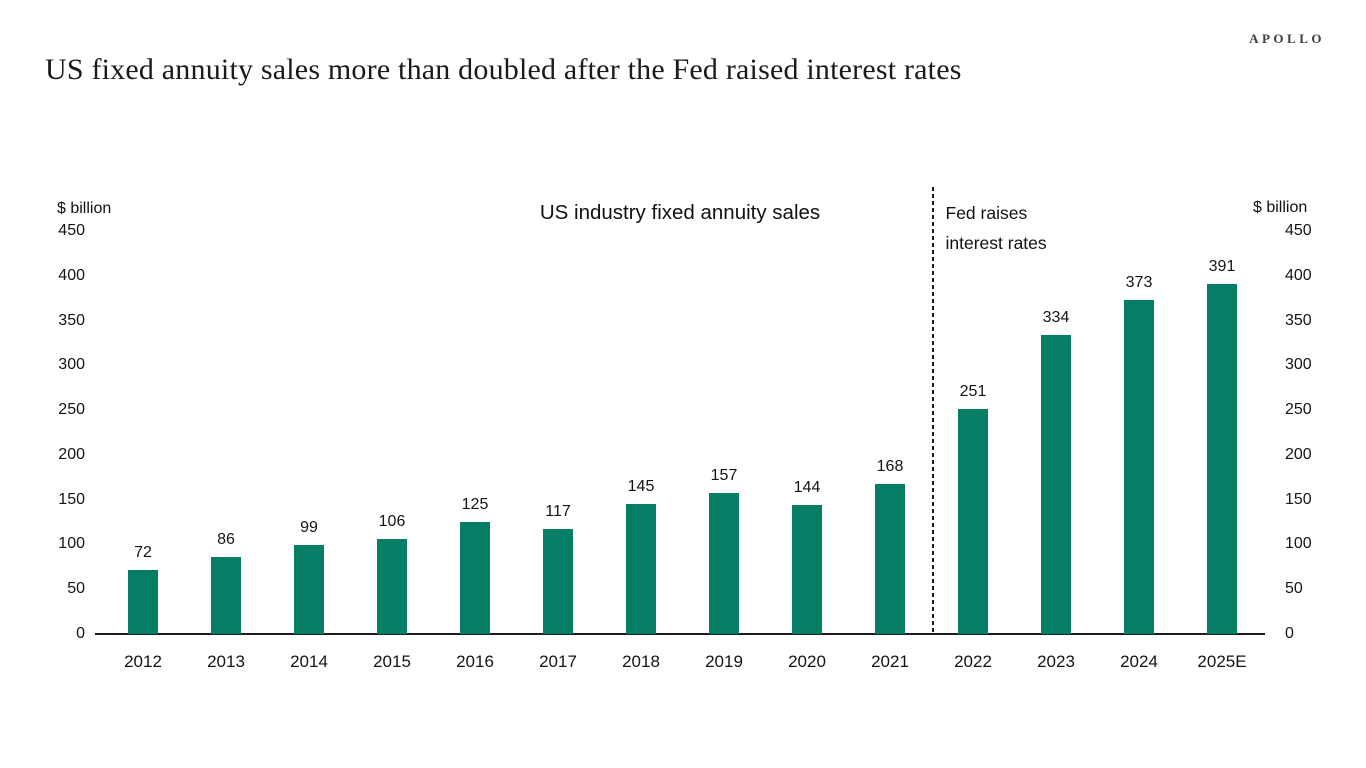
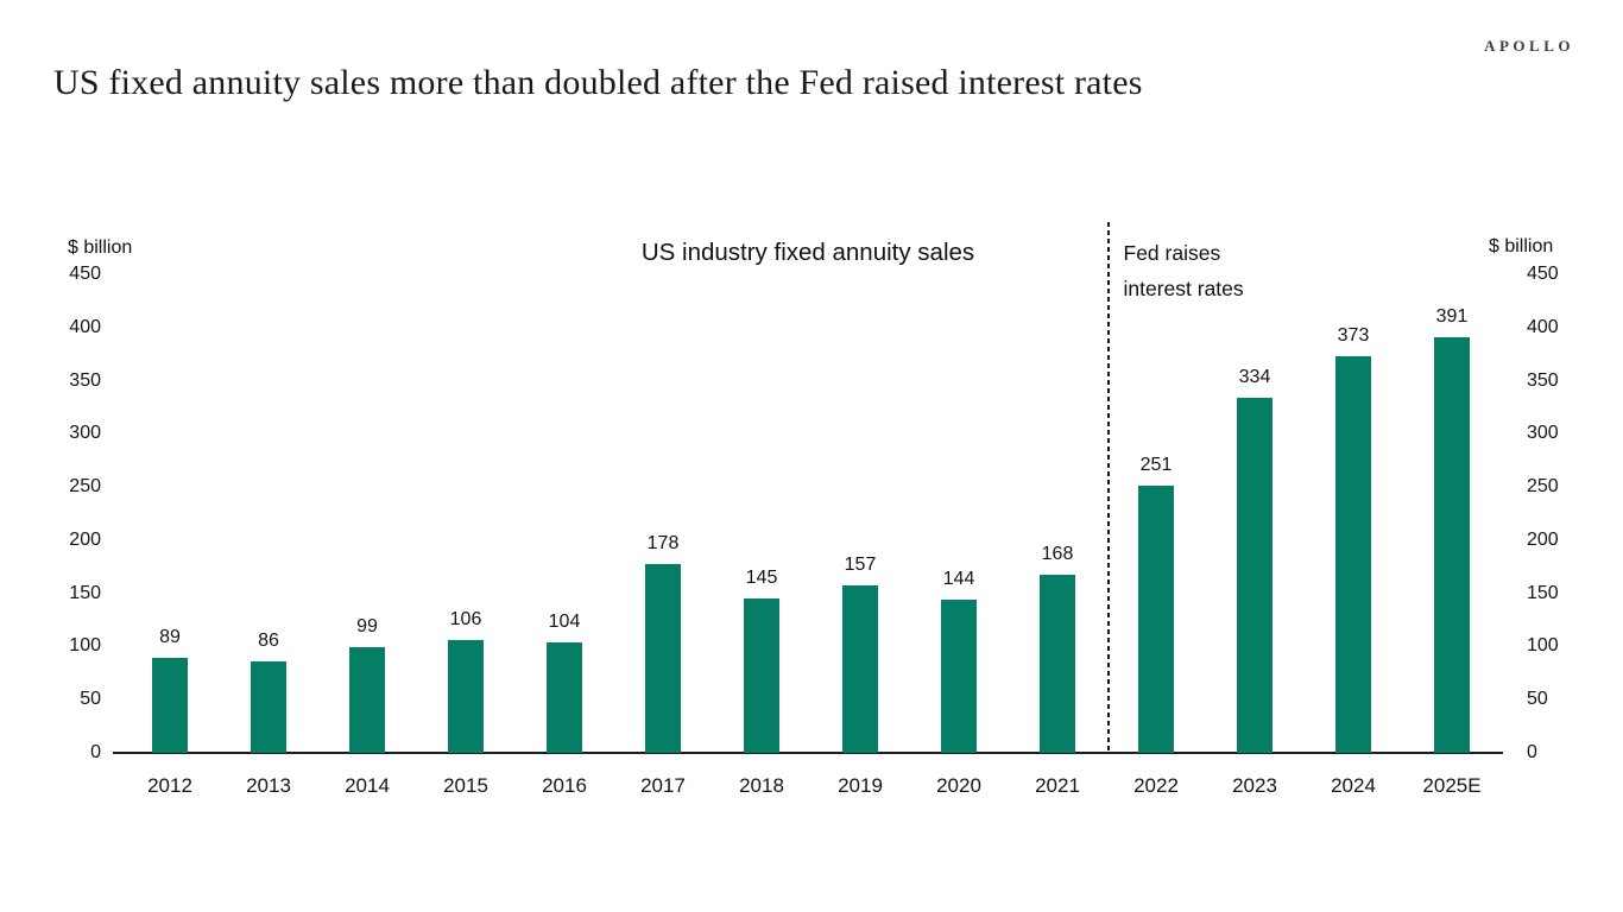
2012: 72 -> 89
2016: 125 -> 104
2017: 117 -> 178
